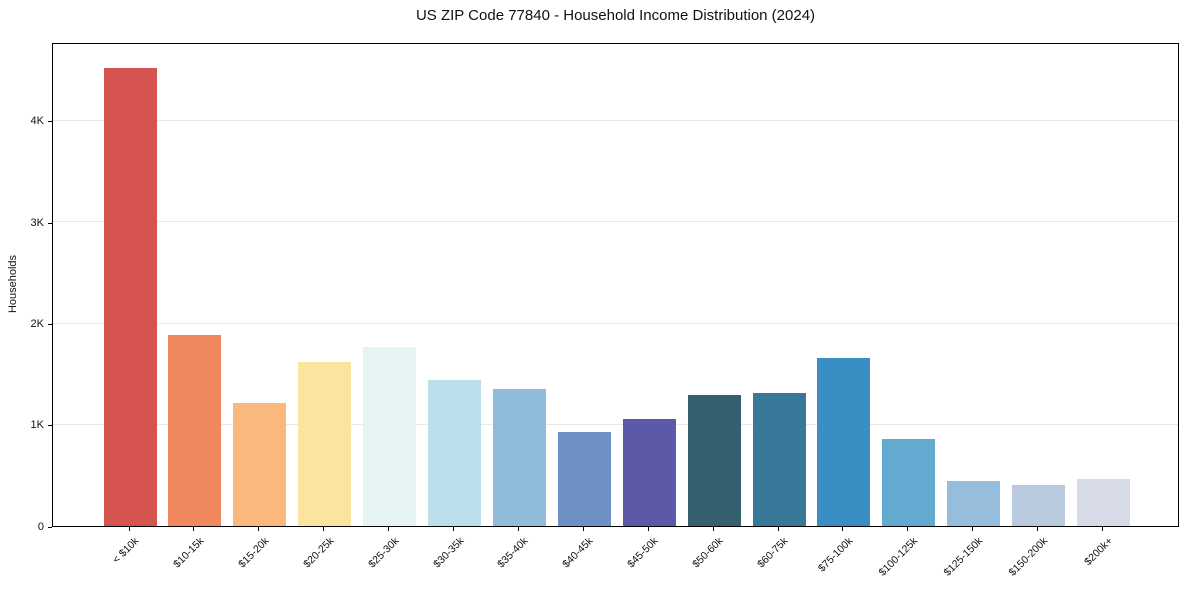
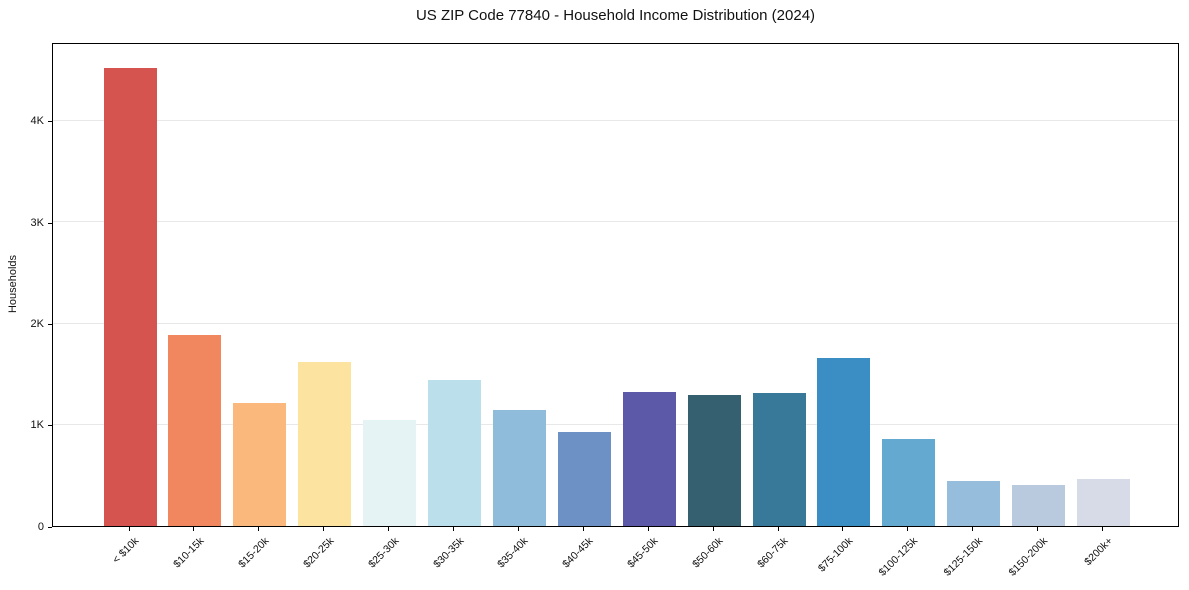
$25-30k: 1.77K -> 1.05K
$35-40k: 1.36K -> 1.15K
$45-50k: 1.06K -> 1.32K
